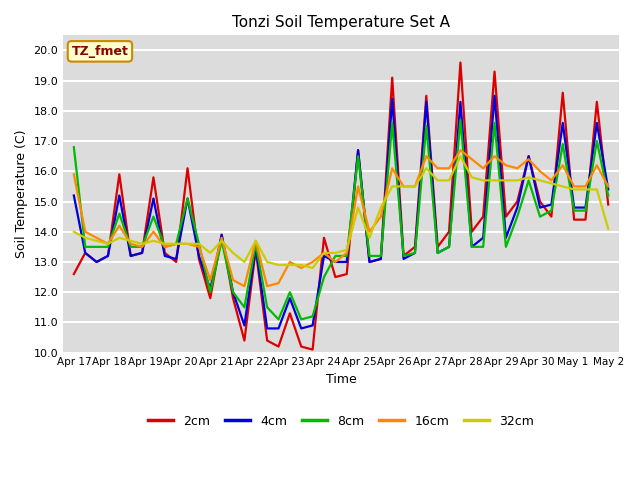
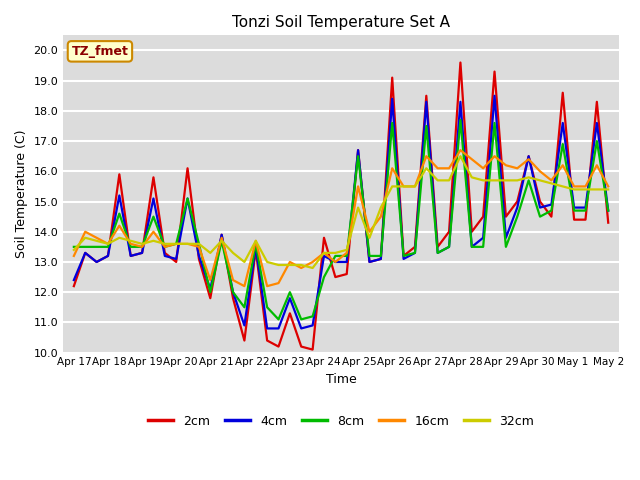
2cm/Apr 17: 12.6 -> 12.2
4cm/Apr 17: 15.2 -> 12.4
8cm/Apr 17: 16.8 -> 13.5
16cm/Apr 17: 15.9 -> 13.2
32cm/Apr 17: 14.0 -> 13.4
2cm/May 2: 14.9 -> 14.3
4cm/May 2: 15.4 -> 14.7
8cm/May 2: 15.2 -> 14.7
32cm/May 2: 14.1 -> 15.4
